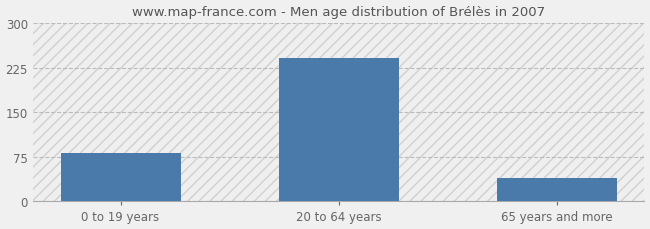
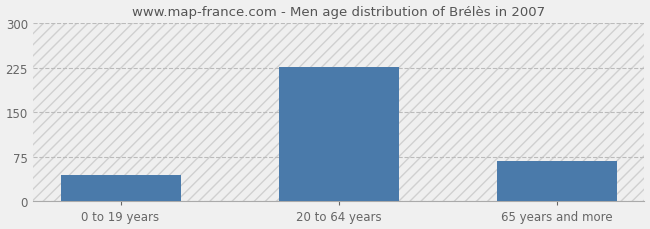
0 to 19 years: 82 -> 44
20 to 64 years: 241 -> 226
65 years and more: 40 -> 68
